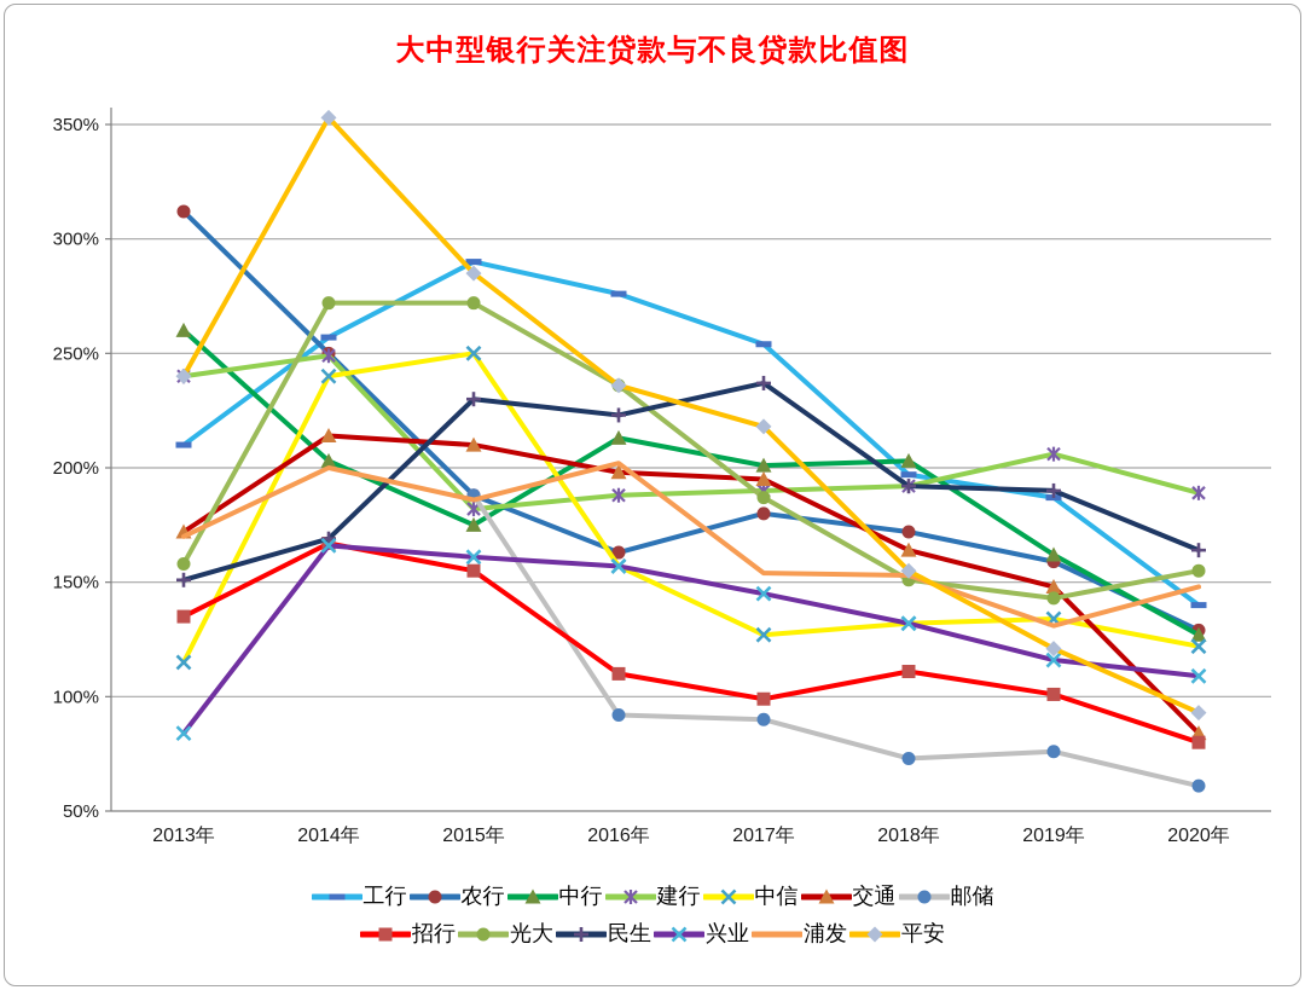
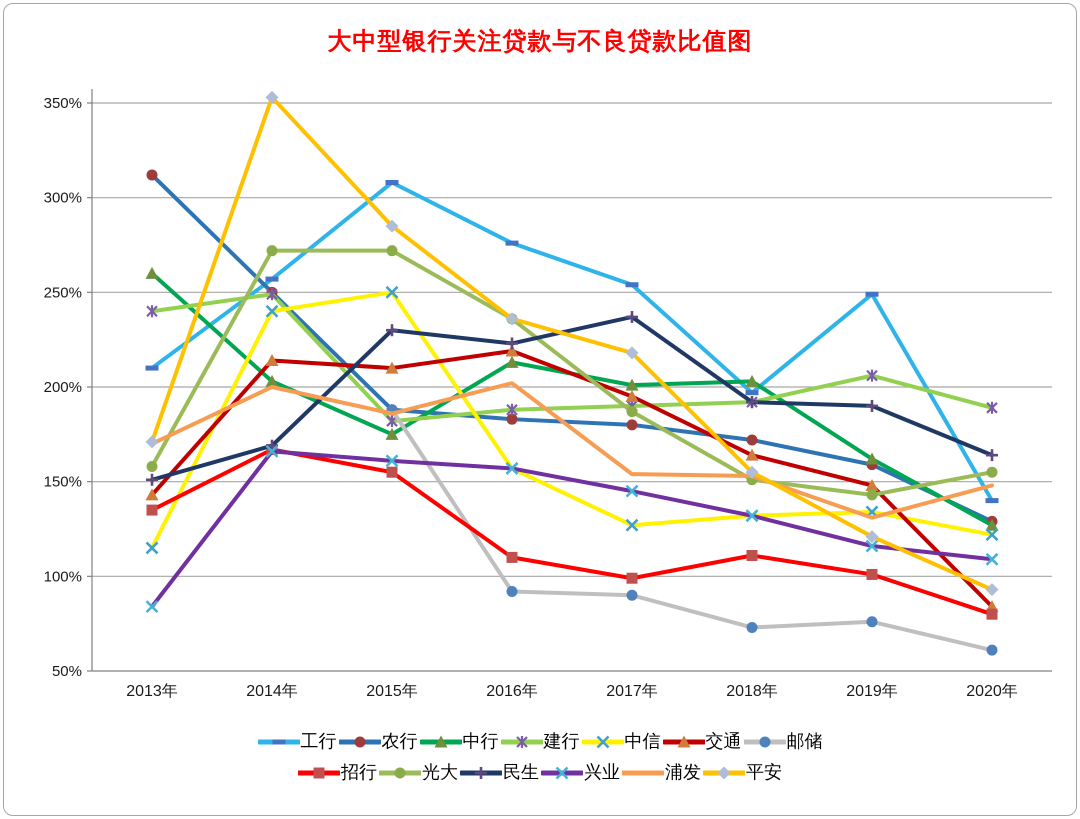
交通/2013年: 172% -> 143%
平安/2013年: 240% -> 171%
工行/2015年: 290% -> 308%
农行/2016年: 163% -> 183%
交通/2016年: 198% -> 219%
工行/2019年: 187% -> 249%
